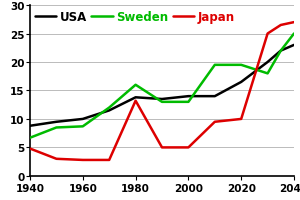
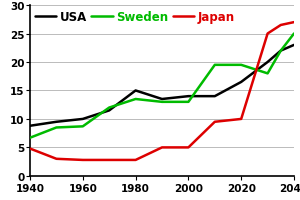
USA/1980: 13.8 -> 15.0
Sweden/1980: 16.0 -> 13.5
Japan/1980: 13.2 -> 2.8
